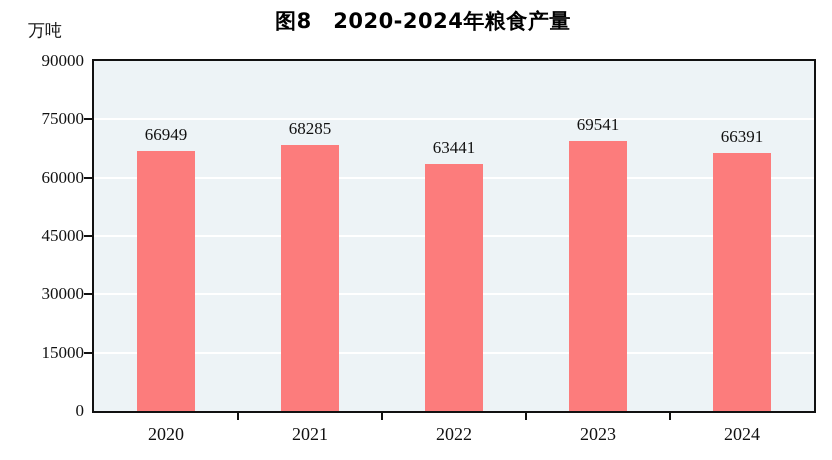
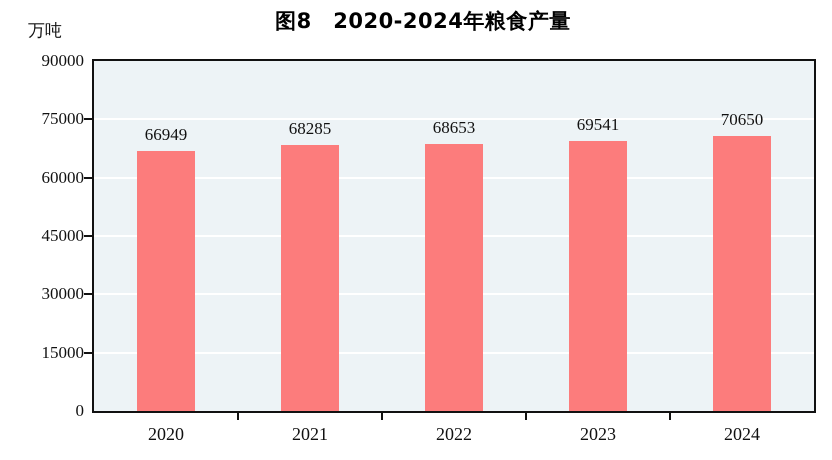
2022: 63441 -> 68653
2024: 66391 -> 70650
